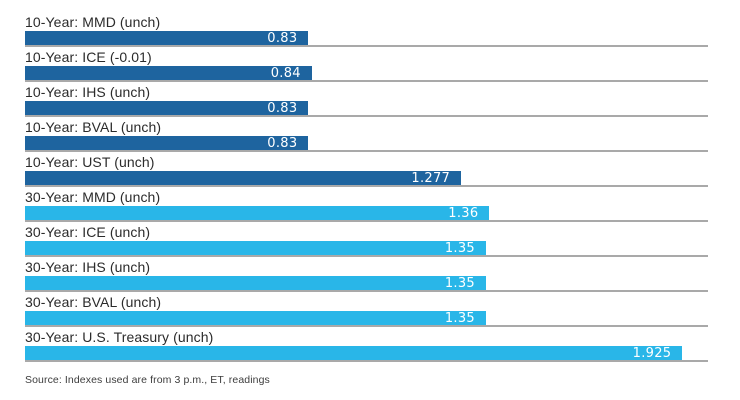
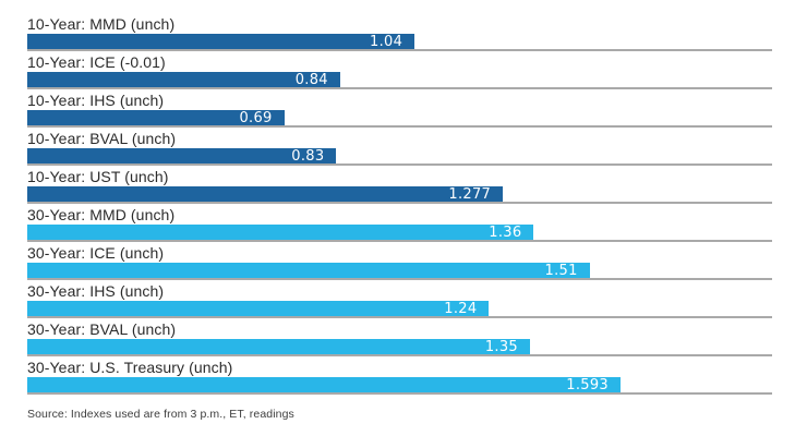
10-Year: MMD (unch): 0.83 -> 1.04
10-Year: IHS (unch): 0.83 -> 0.69
30-Year: ICE (unch): 1.35 -> 1.51
30-Year: IHS (unch): 1.35 -> 1.24
30-Year: U.S. Treasury (unch): 1.925 -> 1.593
